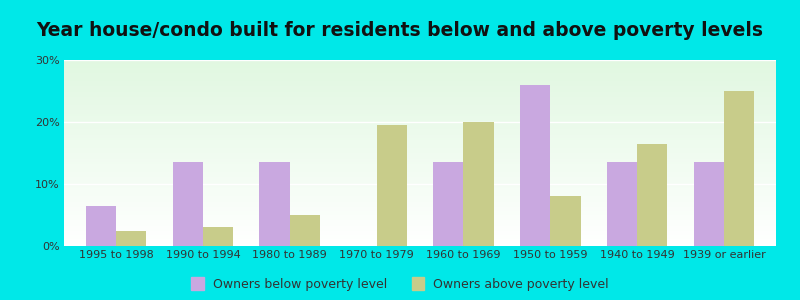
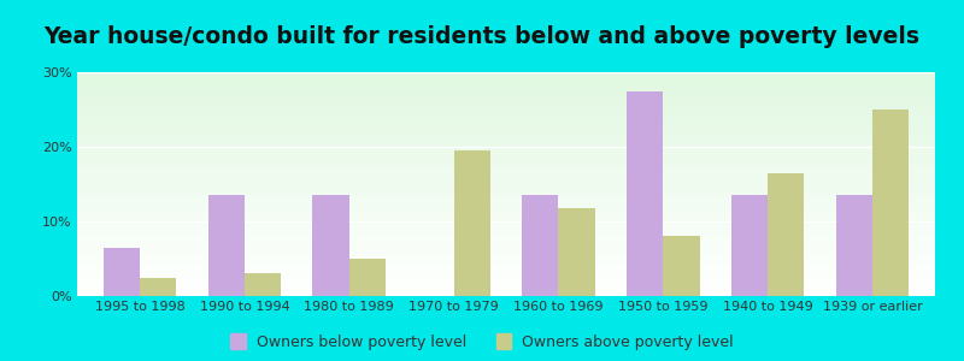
Owners above poverty level/1960 to 1969: 20.0% -> 11.8%
Owners below poverty level/1950 to 1959: 26.0% -> 27.4%
